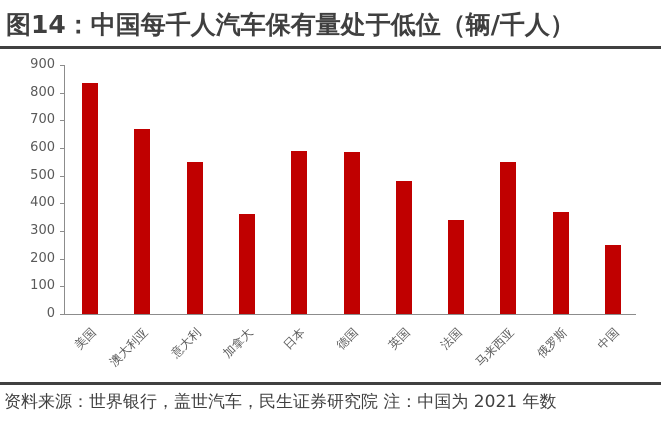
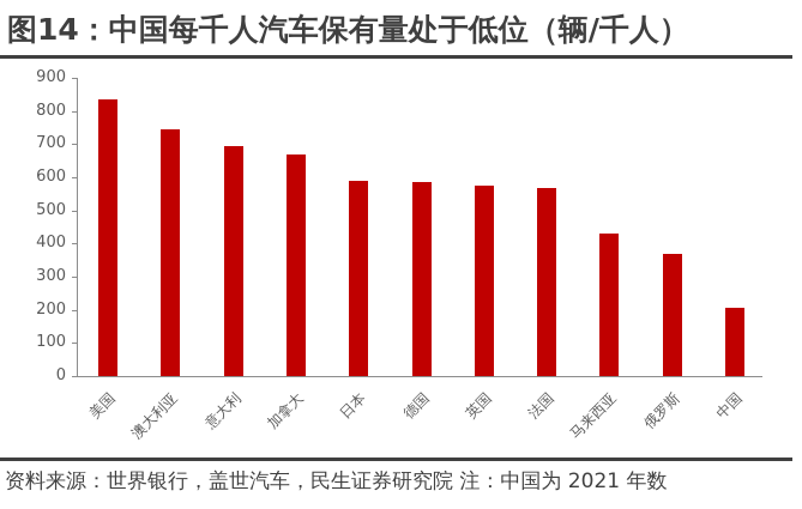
澳大利亚: 670 -> 740
意大利: 550 -> 690
加拿大: 360 -> 670
英国: 480 -> 580
法国: 340 -> 570
马来西亚: 550 -> 430
中国: 250 -> 210
